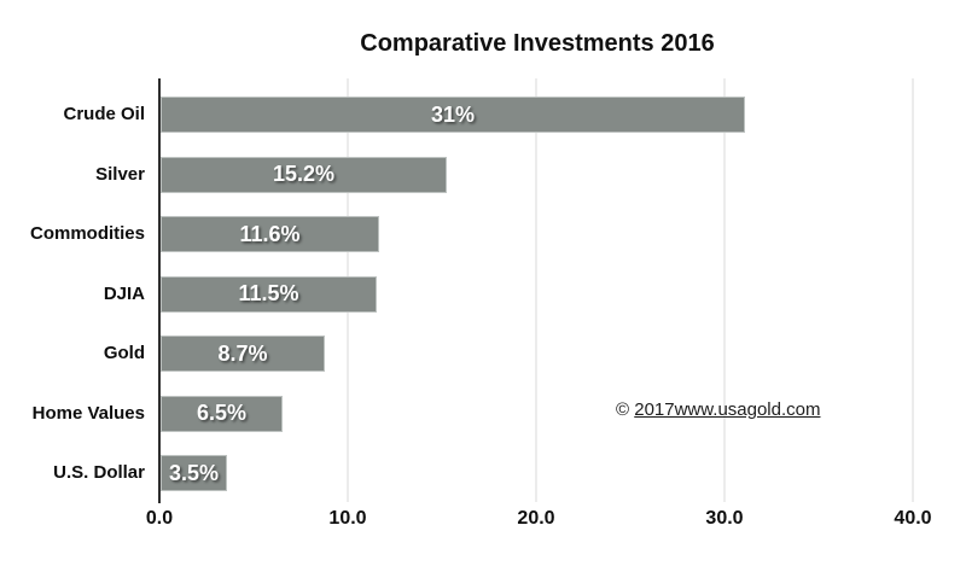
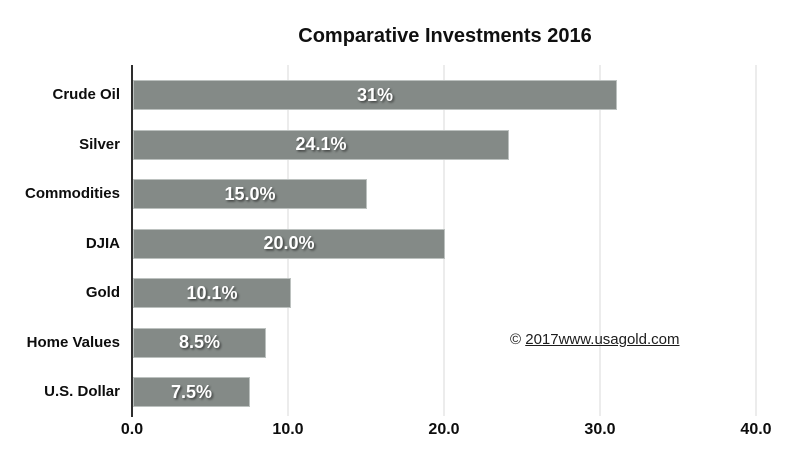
Silver: 15.2% -> 24.1%
Commodities: 11.6% -> 15.0%
DJIA: 11.5% -> 20.0%
Gold: 8.7% -> 10.1%
Home Values: 6.5% -> 8.5%
U.S. Dollar: 3.5% -> 7.5%
